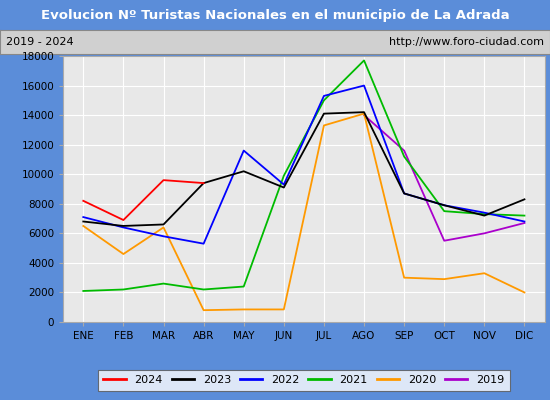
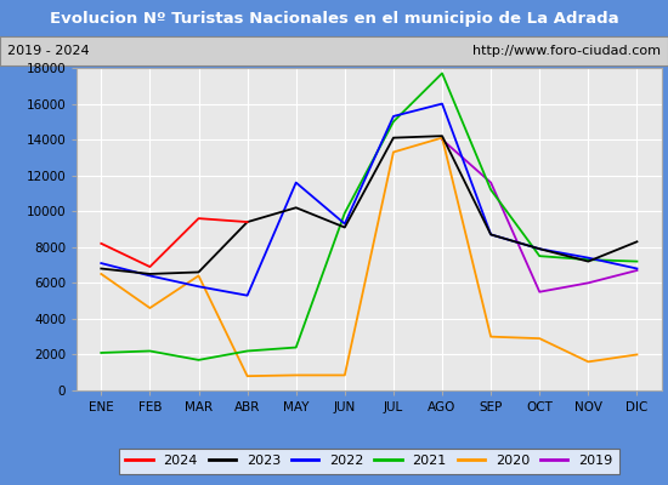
2021/MAR: 2600 -> 1700
2020/NOV: 3300 -> 1600
